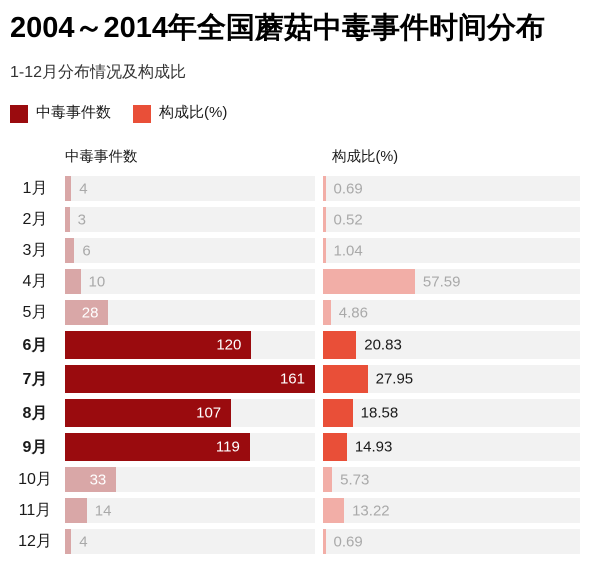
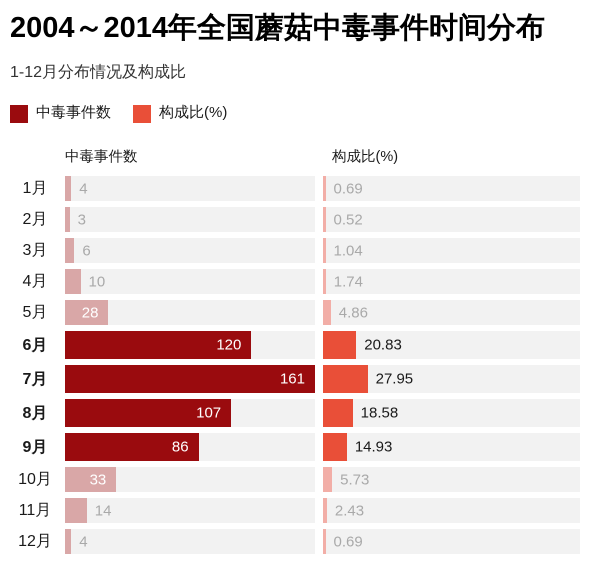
构成比(%)/4月: 57.59 -> 1.74
中毒事件数/9月: 119 -> 86
构成比(%)/11月: 13.22 -> 2.43
